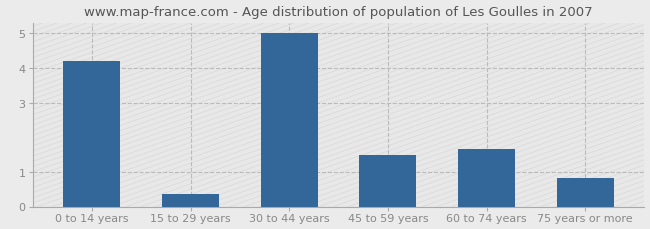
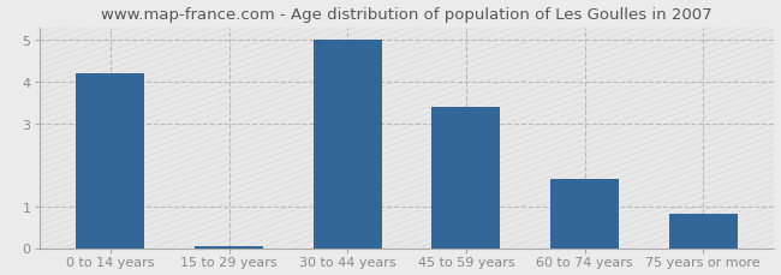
15 to 29 years: 0.35 -> 0.05
45 to 59 years: 1.50 -> 3.40
